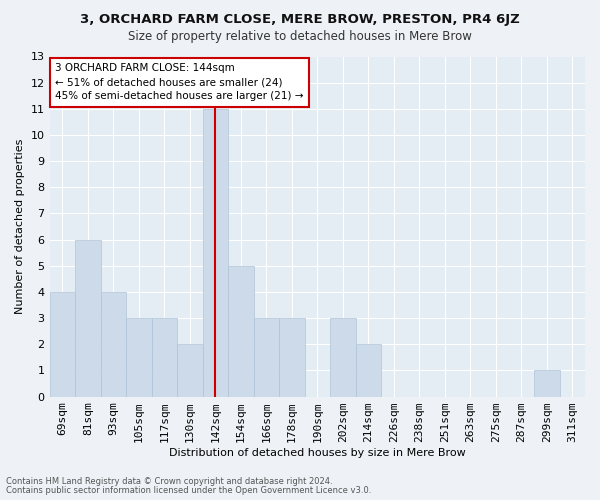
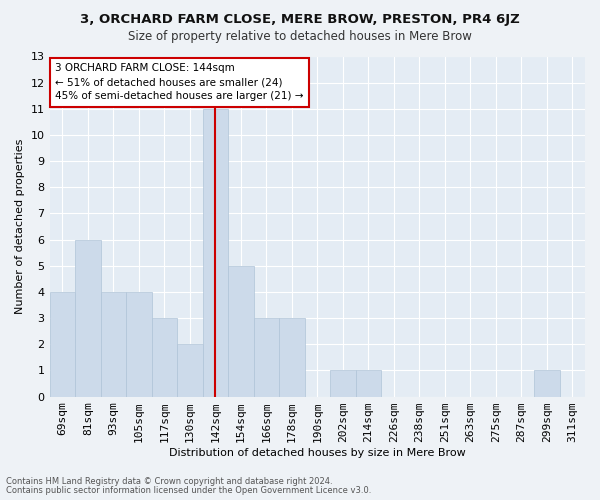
105sqm: 3 -> 4
202sqm: 3 -> 1
214sqm: 2 -> 1
